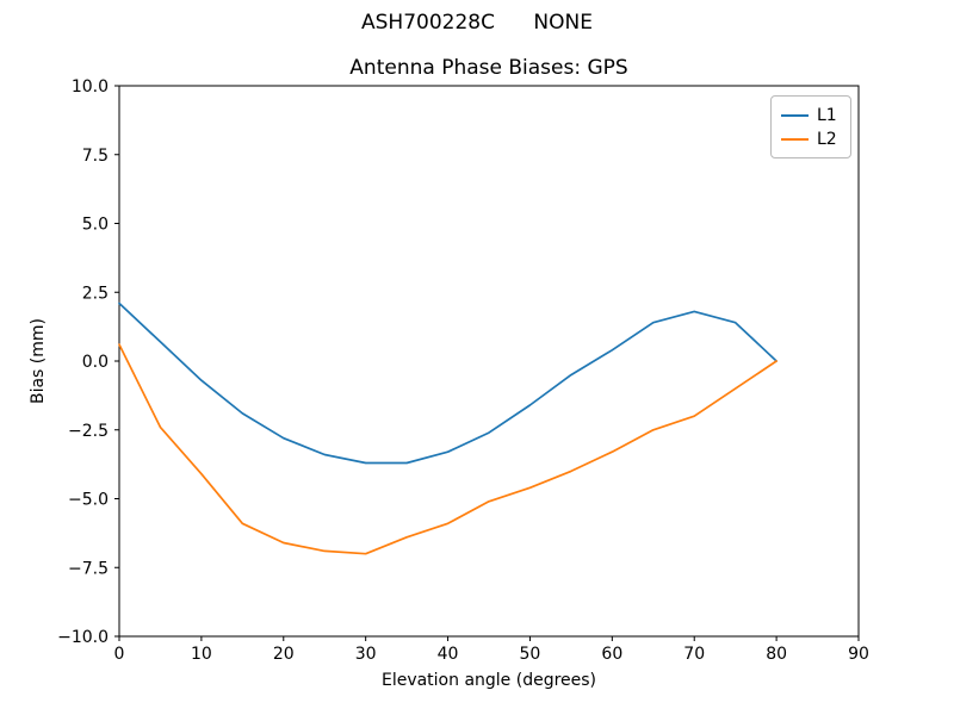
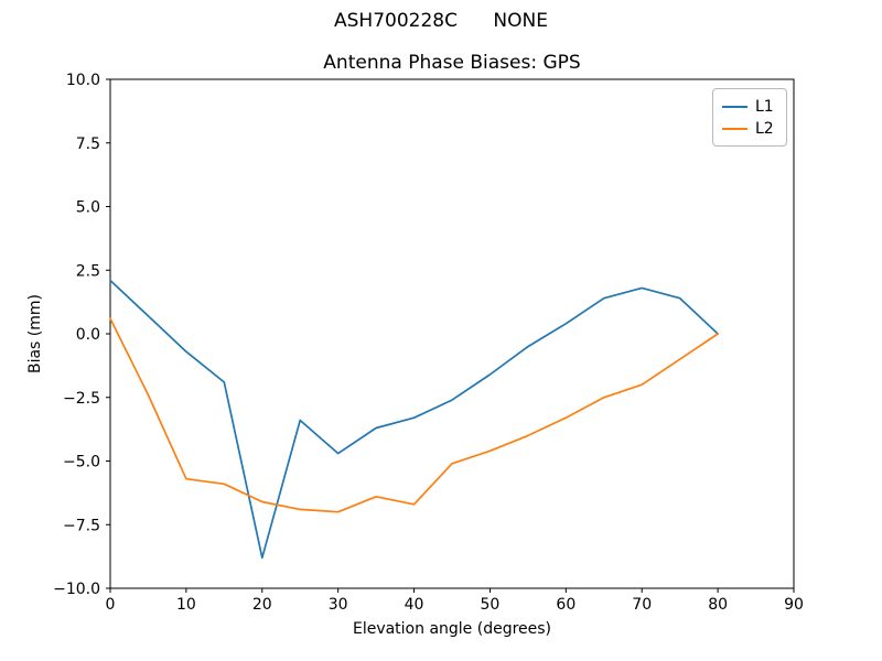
L2/10: -4.1 -> -5.7
L1/20: -2.8 -> -8.8
L1/30: -3.7 -> -4.7
L2/40: -5.9 -> -6.7
